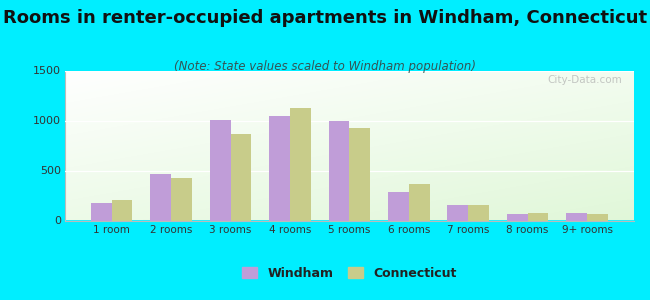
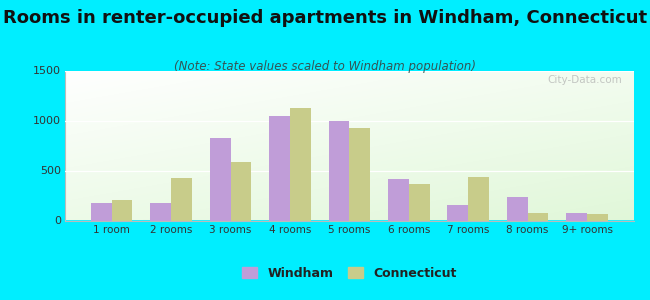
Windham/2 rooms: 470 -> 180
Windham/3 rooms: 1010 -> 830
Connecticut/3 rooms: 860 -> 590
Windham/6 rooms: 290 -> 420
Connecticut/7 rooms: 160 -> 440
Windham/8 rooms: 60 -> 240
